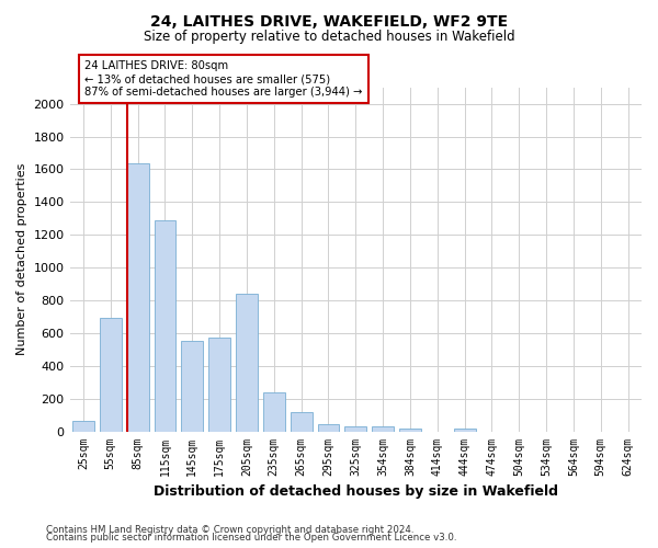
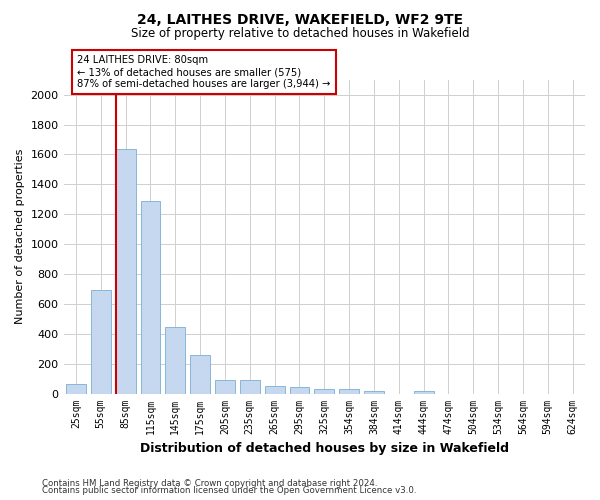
145sqm: 550 -> 440
175sqm: 570 -> 260
205sqm: 840 -> 90
235sqm: 240 -> 90
265sqm: 120 -> 50
